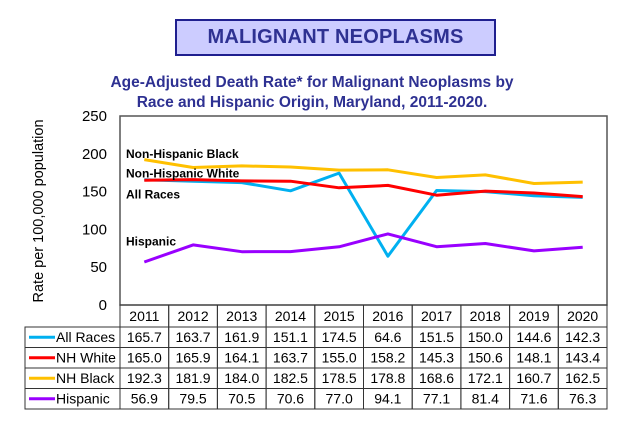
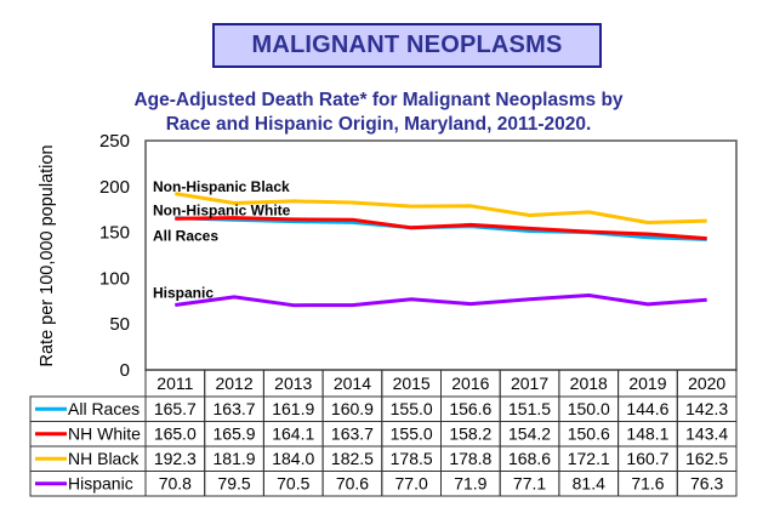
Hispanic/2011: 56.9 -> 70.8
All Races/2014: 151.1 -> 160.9
All Races/2015: 174.5 -> 155.0
All Races/2016: 64.6 -> 156.6
Hispanic/2016: 94.1 -> 71.9
NH White/2017: 145.3 -> 154.2
